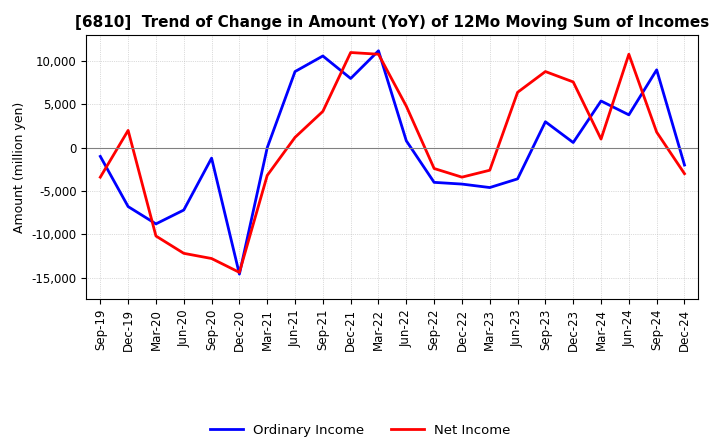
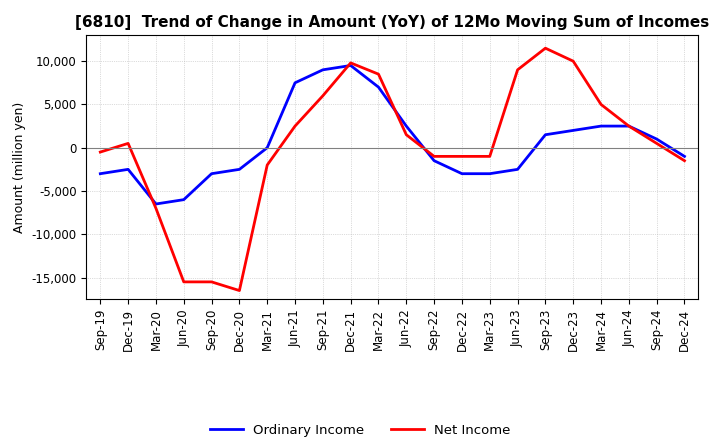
Ordinary Income/Sep-19: -1,000 -> -3,000
Net Income/Sep-19: -3,400 -> -500
Ordinary Income/Dec-19: -6,800 -> -2,500
Net Income/Dec-19: 2,000 -> 500
Ordinary Income/Mar-20: -8,800 -> -6,500
Net Income/Mar-20: -10,200 -> -7,000
Ordinary Income/Jun-20: -7,200 -> -6,000
Net Income/Jun-20: -12,200 -> -15,500
Ordinary Income/Sep-20: -1,200 -> -3,000
Net Income/Sep-20: -12,800 -> -15,500
Ordinary Income/Dec-20: -14,600 -> -2,500
Net Income/Dec-20: -14,400 -> -16,500
Net Income/Mar-21: -3,200 -> -2,000
Ordinary Income/Jun-21: 8,800 -> 7,500
Net Income/Jun-21: 1,200 -> 2,500
Ordinary Income/Sep-21: 10,600 -> 9,000
Net Income/Sep-21: 4,200 -> 6,000
Ordinary Income/Dec-21: 8,000 -> 9,500
Net Income/Dec-21: 11,000 -> 9,800
Ordinary Income/Mar-22: 11,200 -> 7,000
Net Income/Mar-22: 10,800 -> 8,500
Ordinary Income/Jun-22: 800 -> 2,500
Net Income/Jun-22: 4,800 -> 1,500
Ordinary Income/Sep-22: -4,000 -> -1,500
Net Income/Sep-22: -2,400 -> -1,000
Ordinary Income/Dec-22: -4,200 -> -3,000
Net Income/Dec-22: -3,400 -> -1,000
Ordinary Income/Mar-23: -4,600 -> -3,000
Net Income/Mar-23: -2,600 -> -1,000
Ordinary Income/Jun-23: -3,600 -> -2,500
Net Income/Jun-23: 6,400 -> 9,000
Ordinary Income/Sep-23: 3,000 -> 1,500
Net Income/Sep-23: 8,800 -> 11,500
Ordinary Income/Dec-23: 600 -> 2,000
Net Income/Dec-23: 7,600 -> 10,000
Ordinary Income/Mar-24: 5,400 -> 2,500
Net Income/Mar-24: 1,000 -> 5,000
Ordinary Income/Jun-24: 3,800 -> 2,500
Net Income/Jun-24: 10,800 -> 2,500
Ordinary Income/Sep-24: 9,000 -> 1,000
Net Income/Sep-24: 1,800 -> 500
Ordinary Income/Dec-24: -2,000 -> -1,000
Net Income/Dec-24: -3,000 -> -1,500
